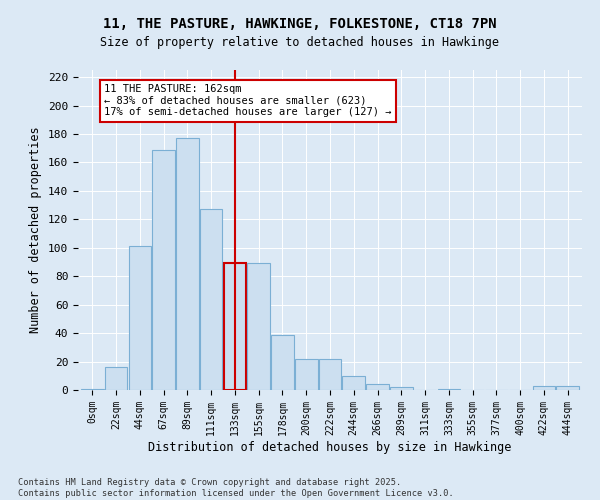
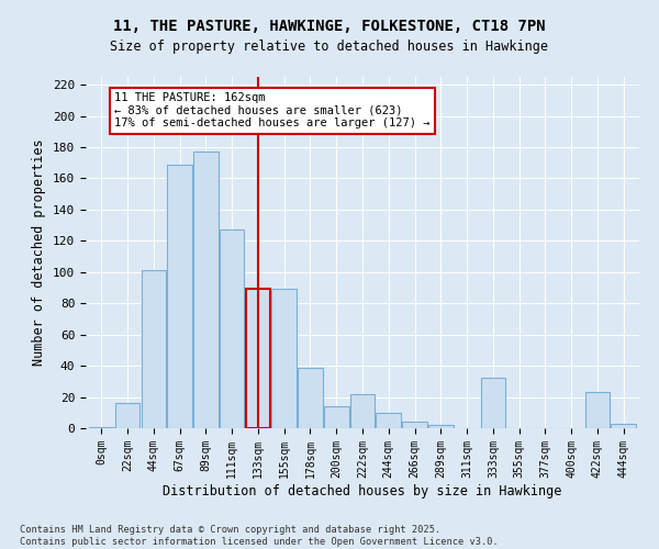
200sqm: 22 -> 14
333sqm: 1 -> 32
422sqm: 3 -> 23
